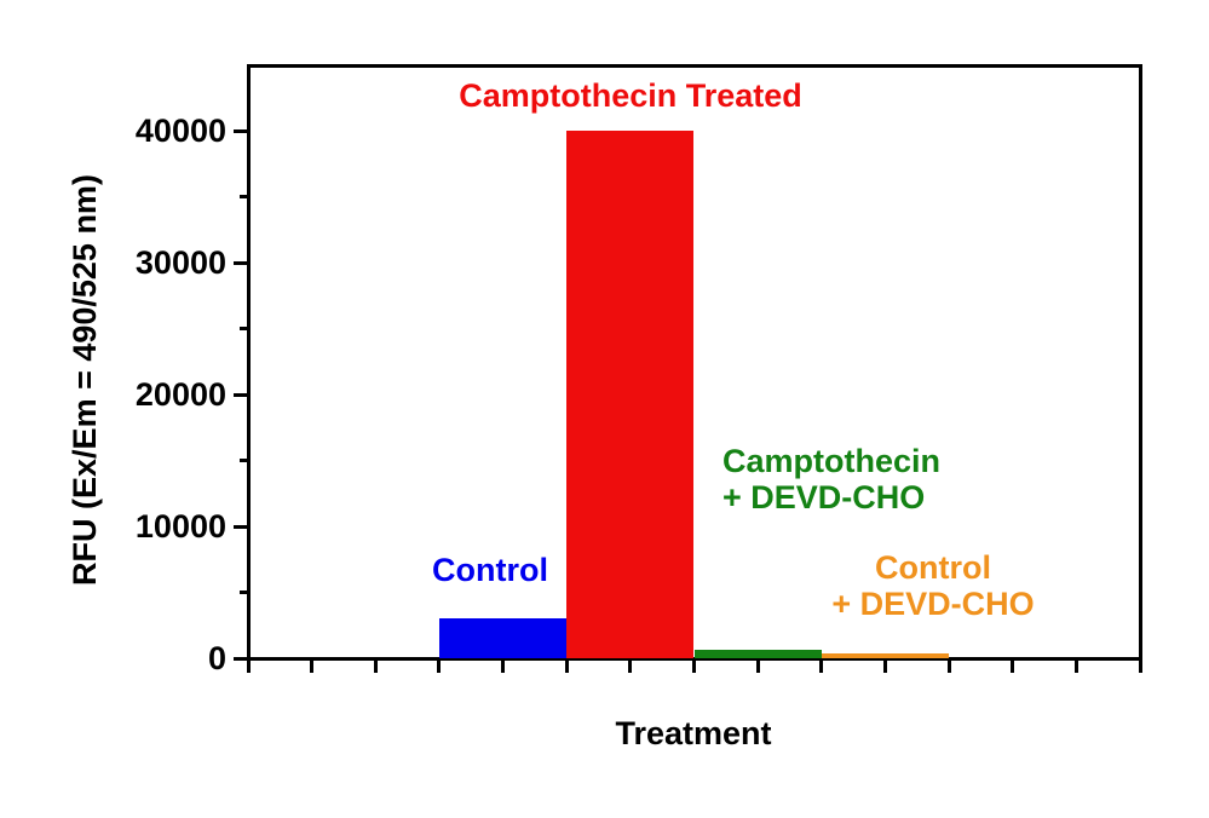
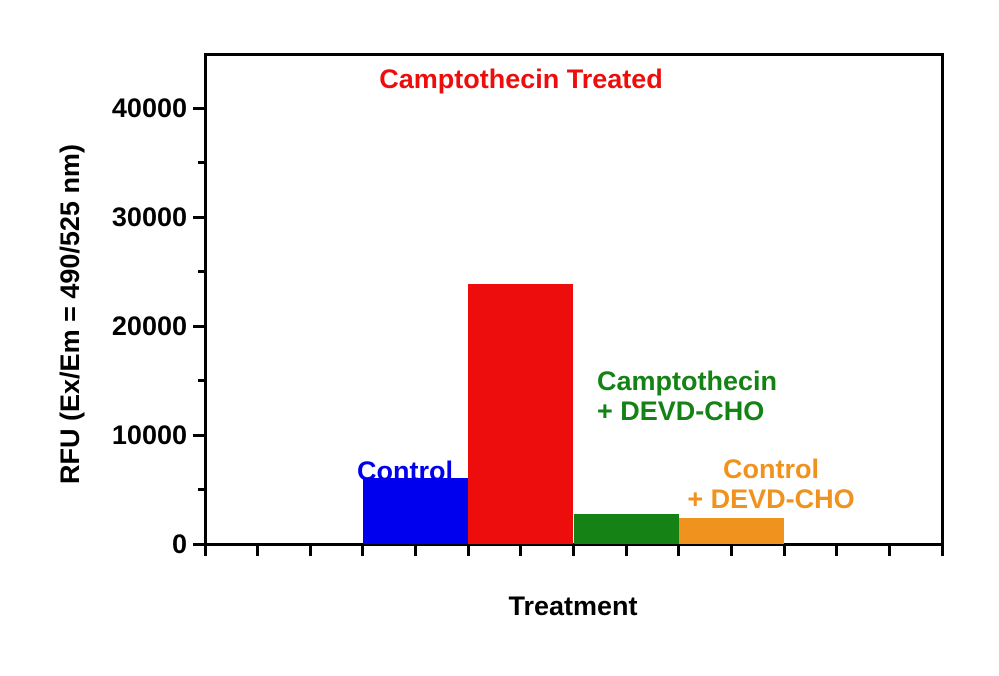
Control: 3000 -> 6100
Camptothecin Treated: 40000 -> 23900
Camptothecin + DEVD-CHO: 600 -> 2800
Control + DEVD-CHO: 400 -> 2400
